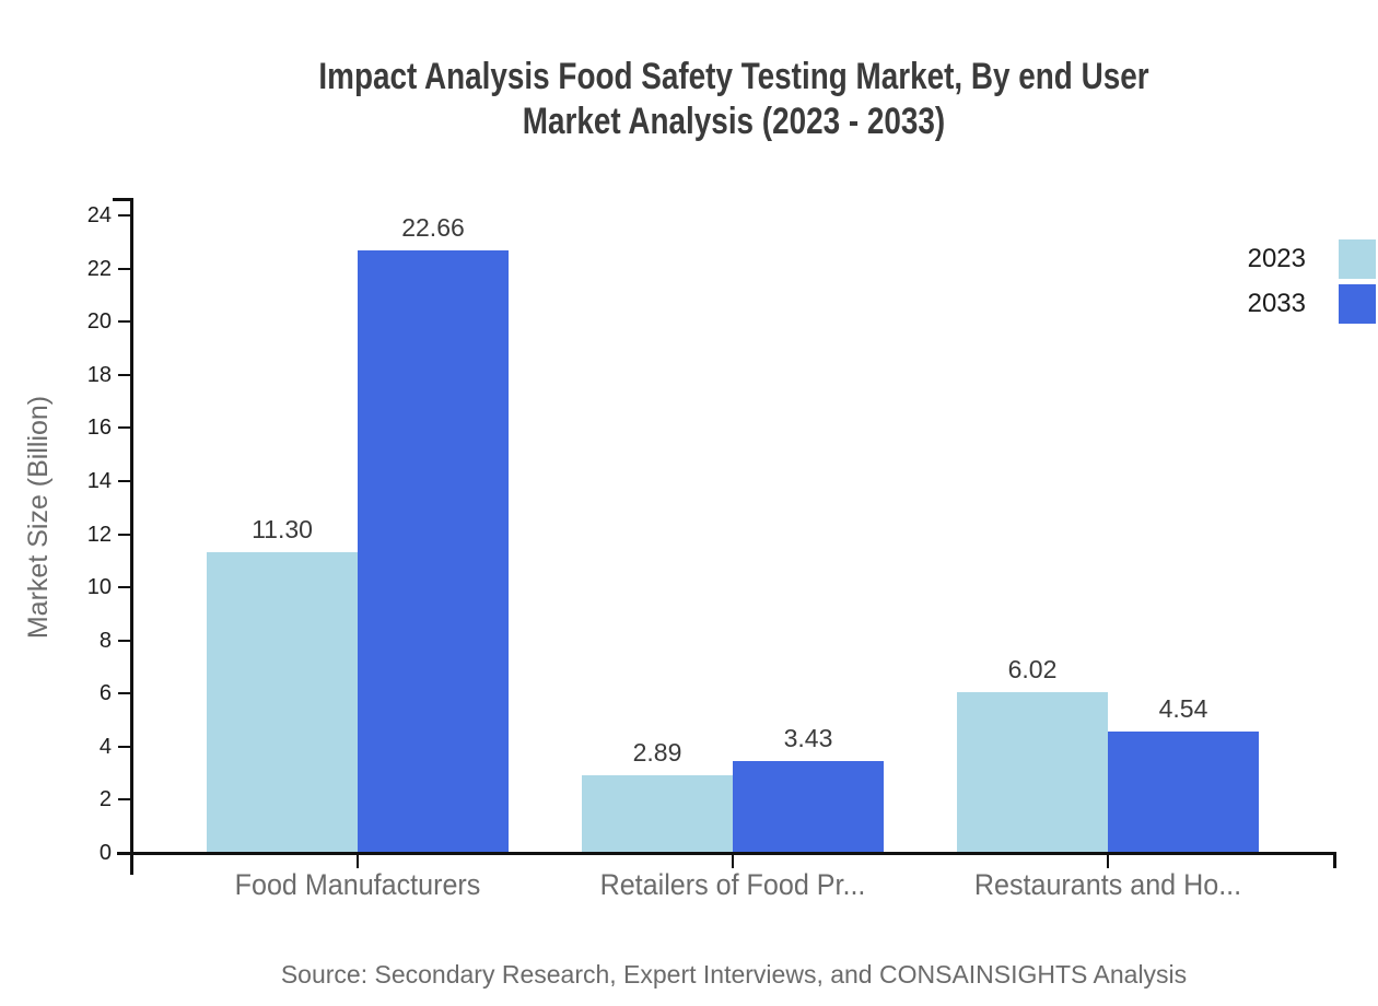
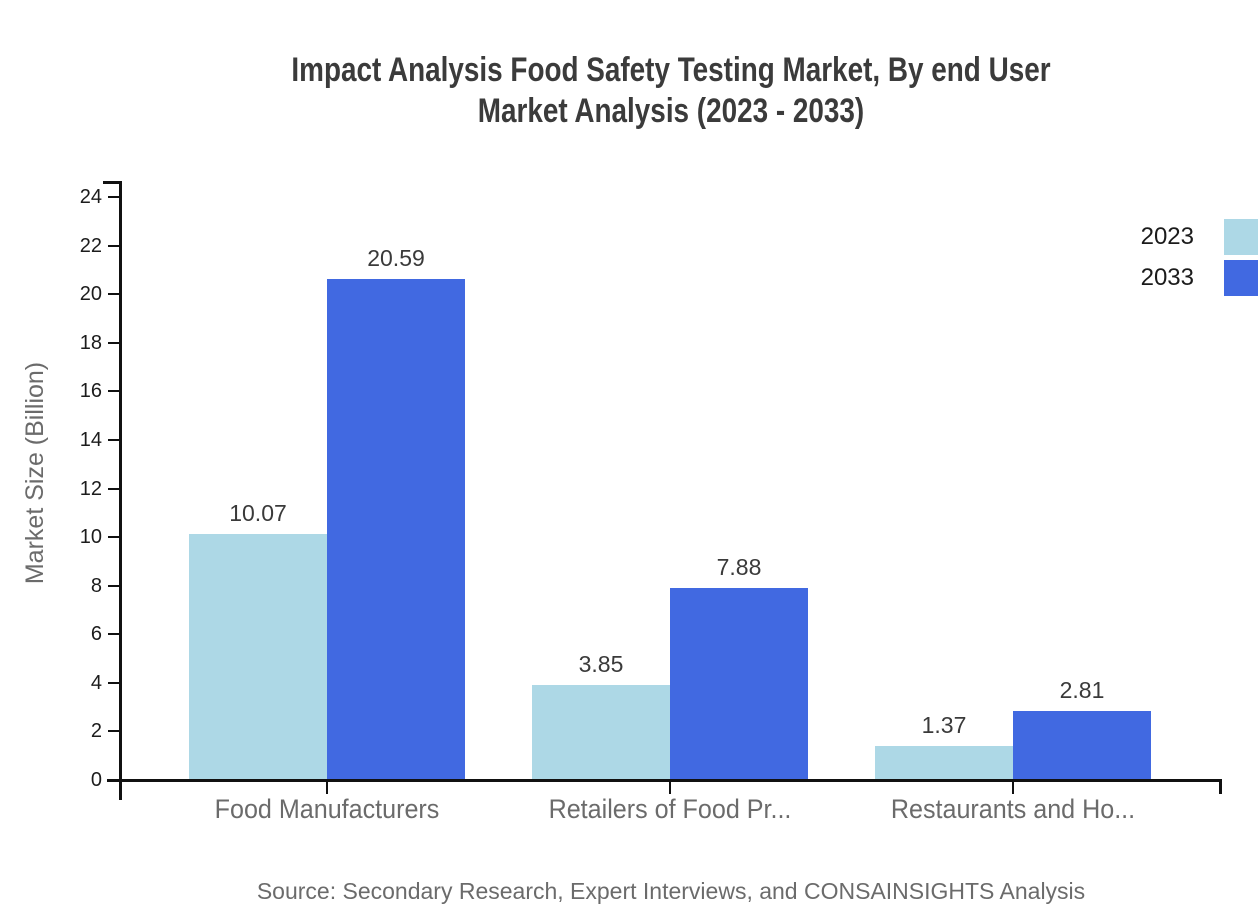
2023/Food Manufacturers: 11.30 -> 10.07
2033/Food Manufacturers: 22.66 -> 20.59
2023/Retailers of Food Pr...: 2.89 -> 3.85
2033/Retailers of Food Pr...: 3.43 -> 7.88
2023/Restaurants and Ho...: 6.02 -> 1.37
2033/Restaurants and Ho...: 4.54 -> 2.81
